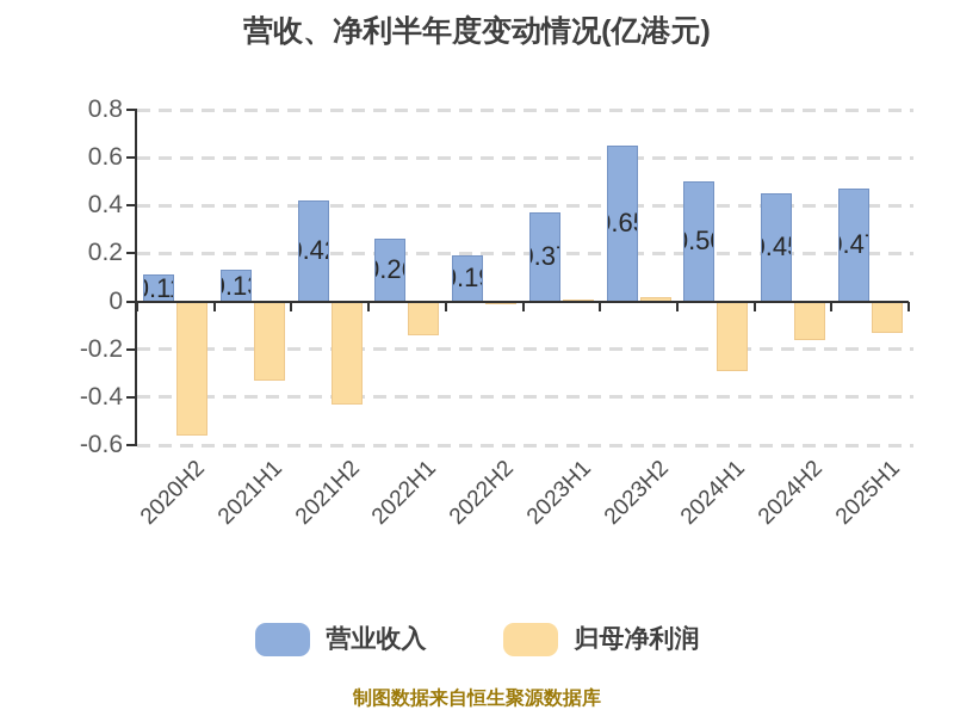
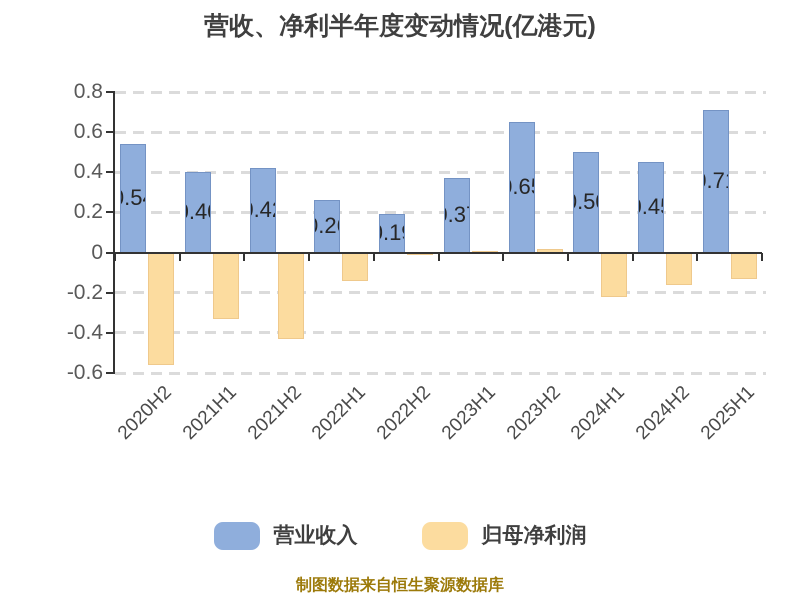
营业收入/2020H2: 0.11 -> 0.54
营业收入/2021H1: 0.13 -> 0.40
归母净利润/2024H1: -0.29 -> -0.22
营业收入/2025H1: 0.47 -> 0.71
